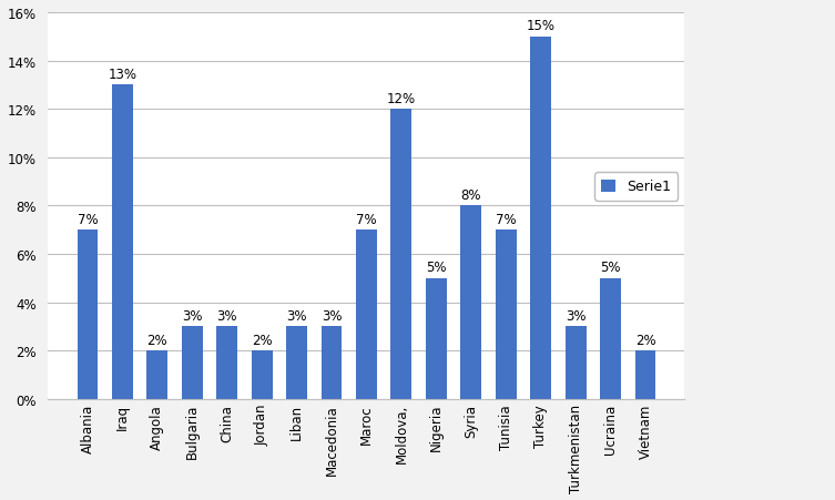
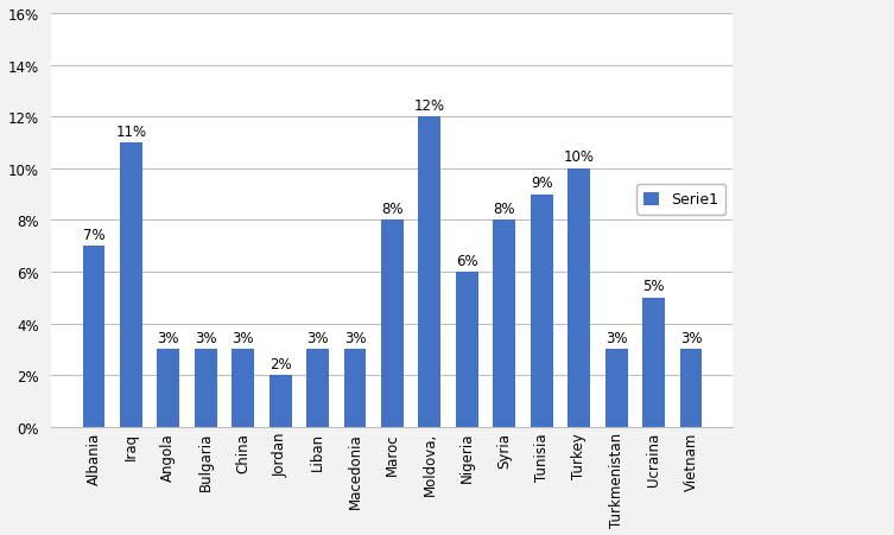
Iraq: 13% -> 11%
Angola: 2% -> 3%
Maroc: 7% -> 8%
Nigeria: 5% -> 6%
Tunisia: 7% -> 9%
Turkey: 15% -> 10%
Vietnam: 2% -> 3%
